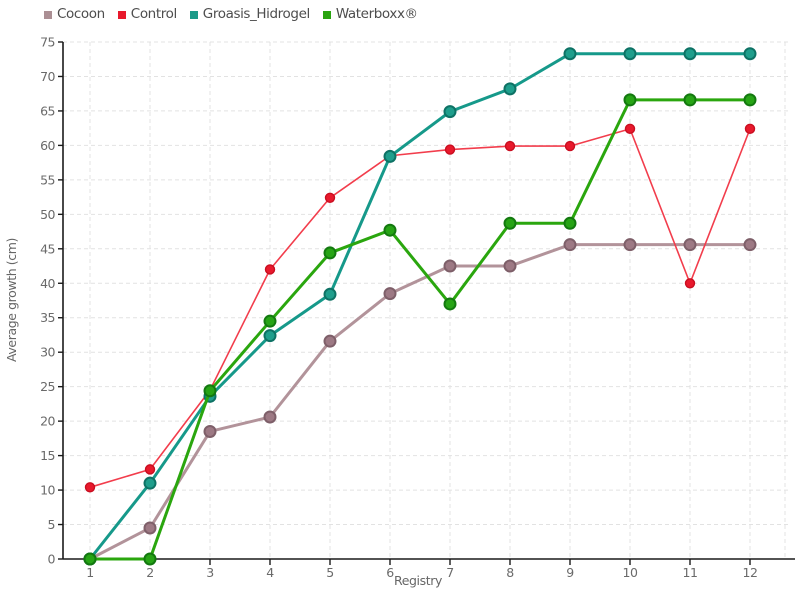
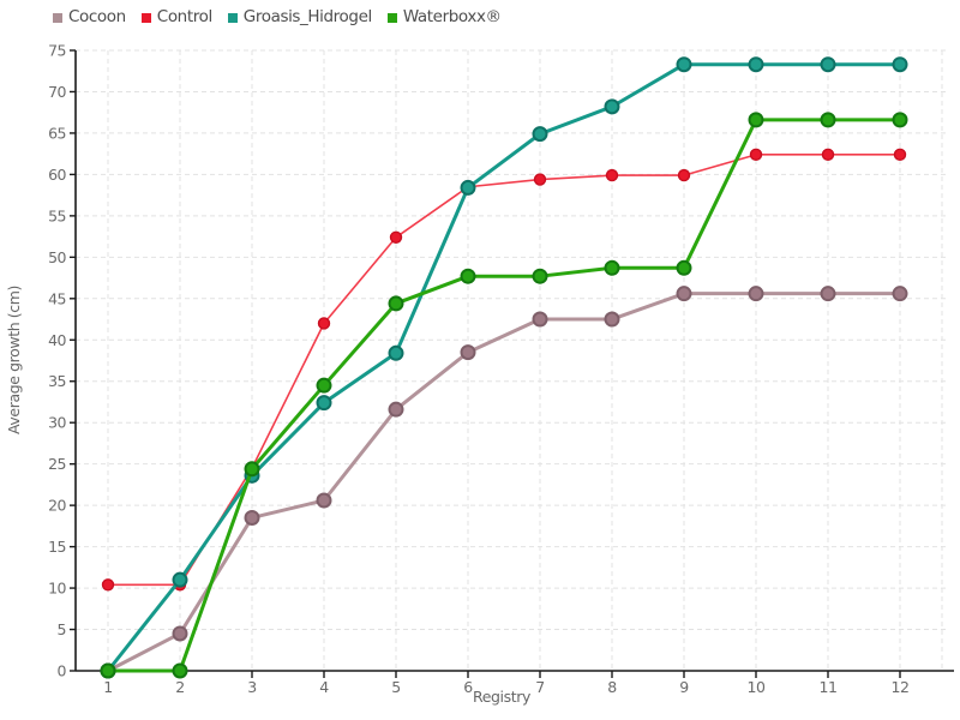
Control/2: 13 -> 10
Waterboxx®/7: 37 -> 48
Control/11: 40 -> 62
